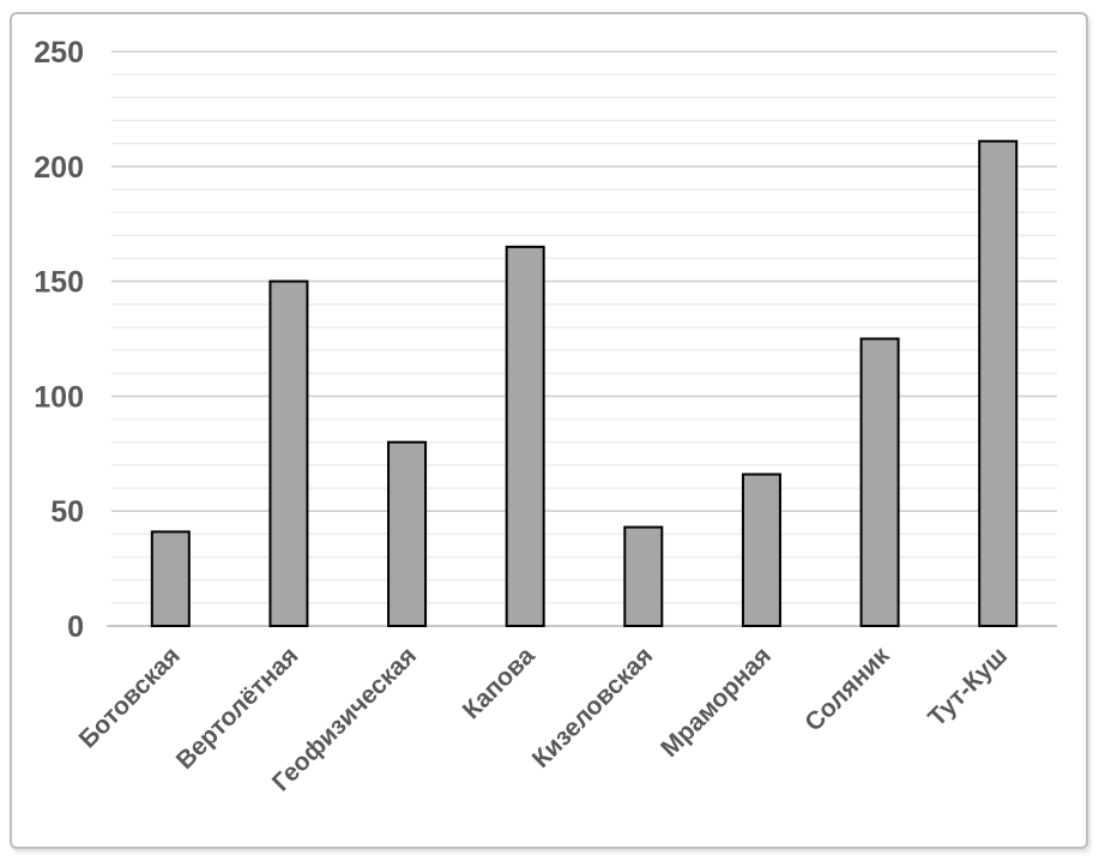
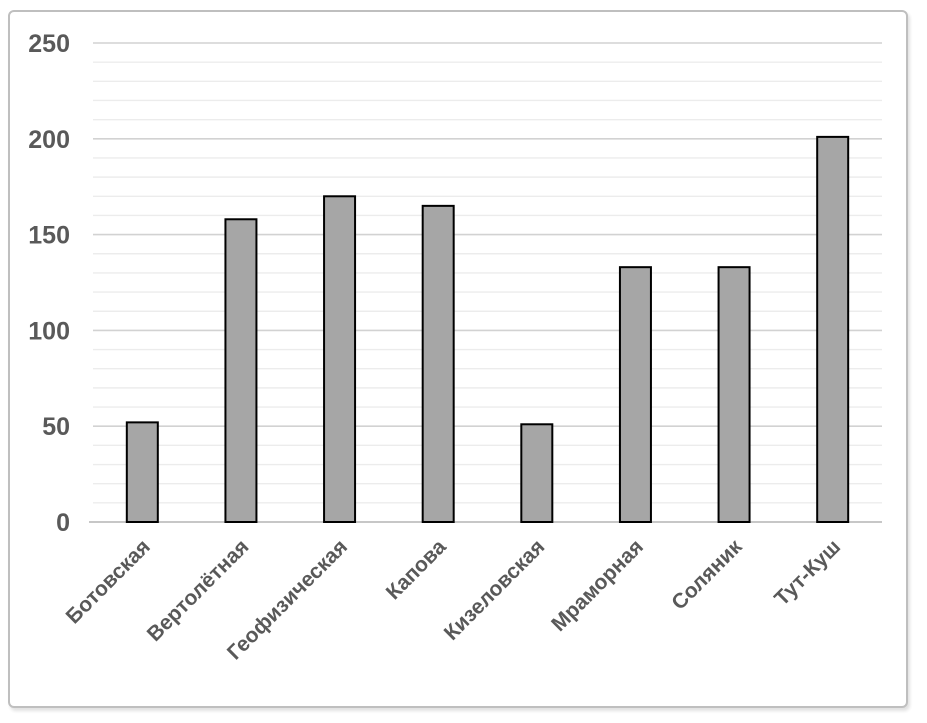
Ботовская: 41 -> 52
Вертолётная: 150 -> 158
Геофизическая: 80 -> 170
Кизеловская: 43 -> 51
Мраморная: 66 -> 133
Соляник: 125 -> 133
Тут-Куш: 211 -> 201
